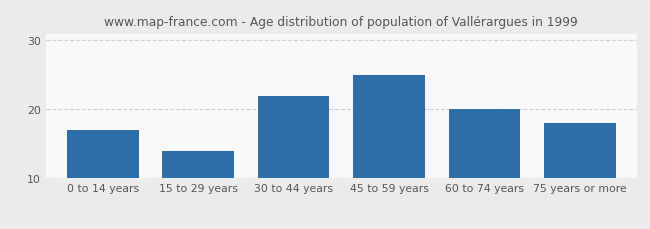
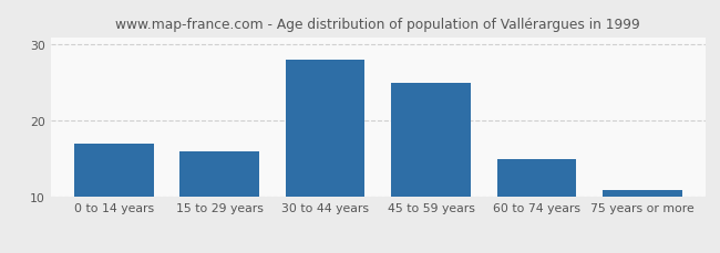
15 to 29 years: 14 -> 16
30 to 44 years: 22 -> 28
60 to 74 years: 20 -> 15
75 years or more: 18 -> 11
